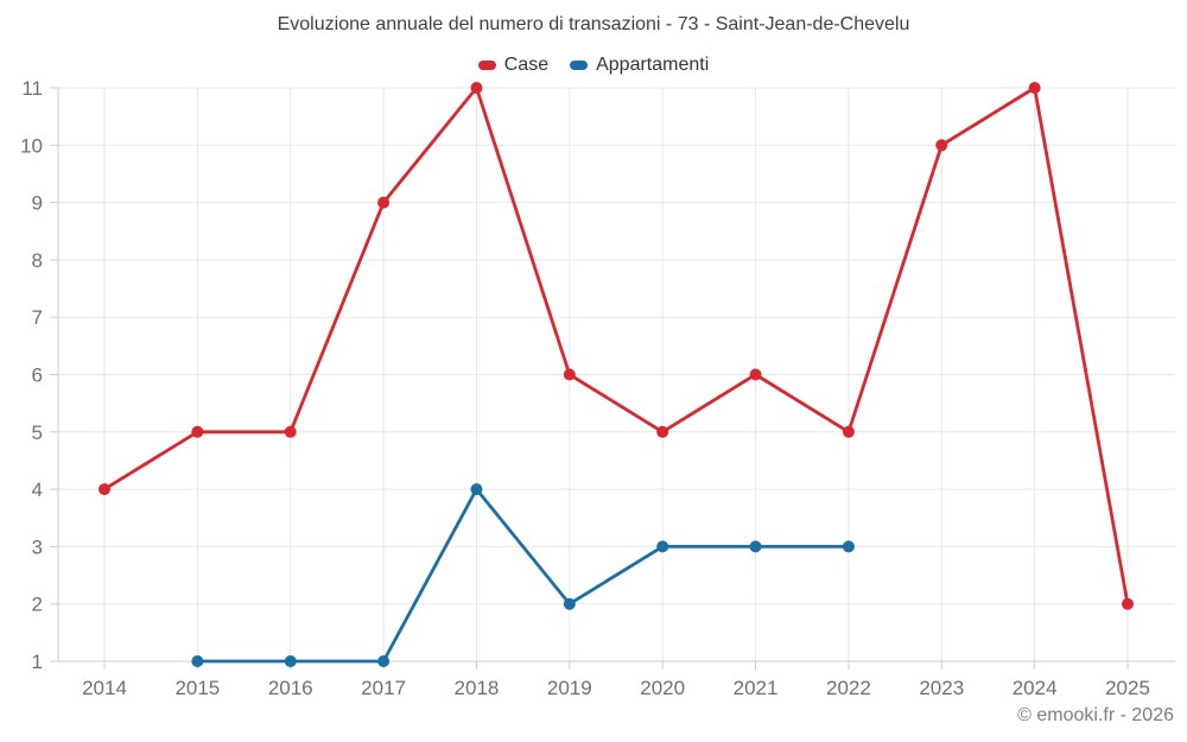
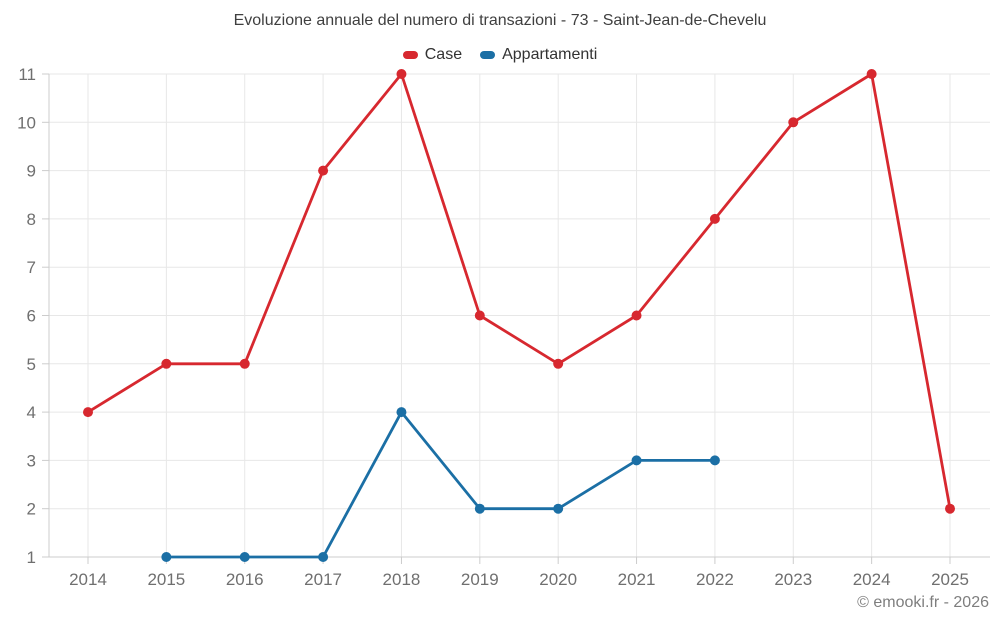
Appartamenti/2020: 3 -> 2
Case/2022: 5 -> 8
